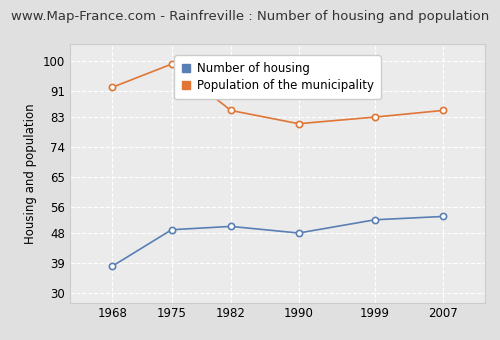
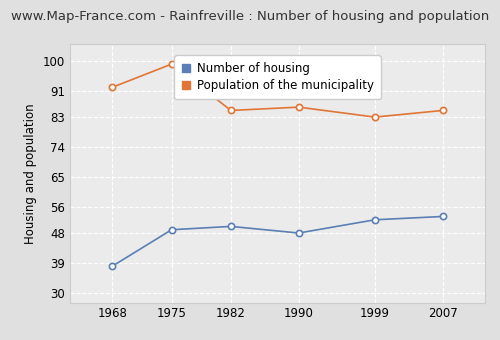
Population of the municipality/1990: 81 -> 86
